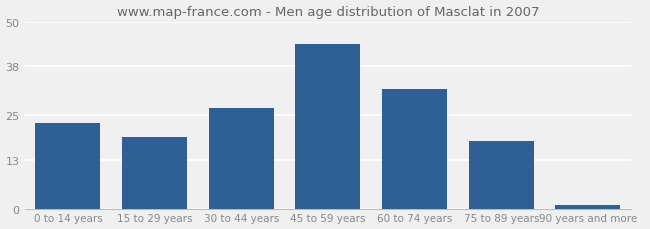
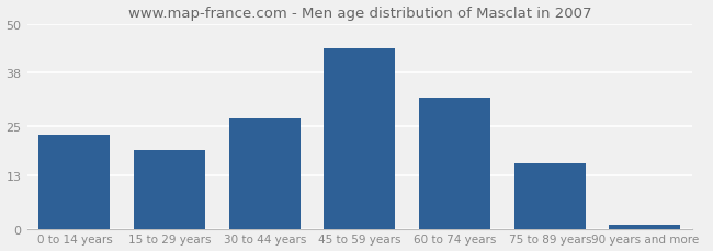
75 to 89 years: 18 -> 16
